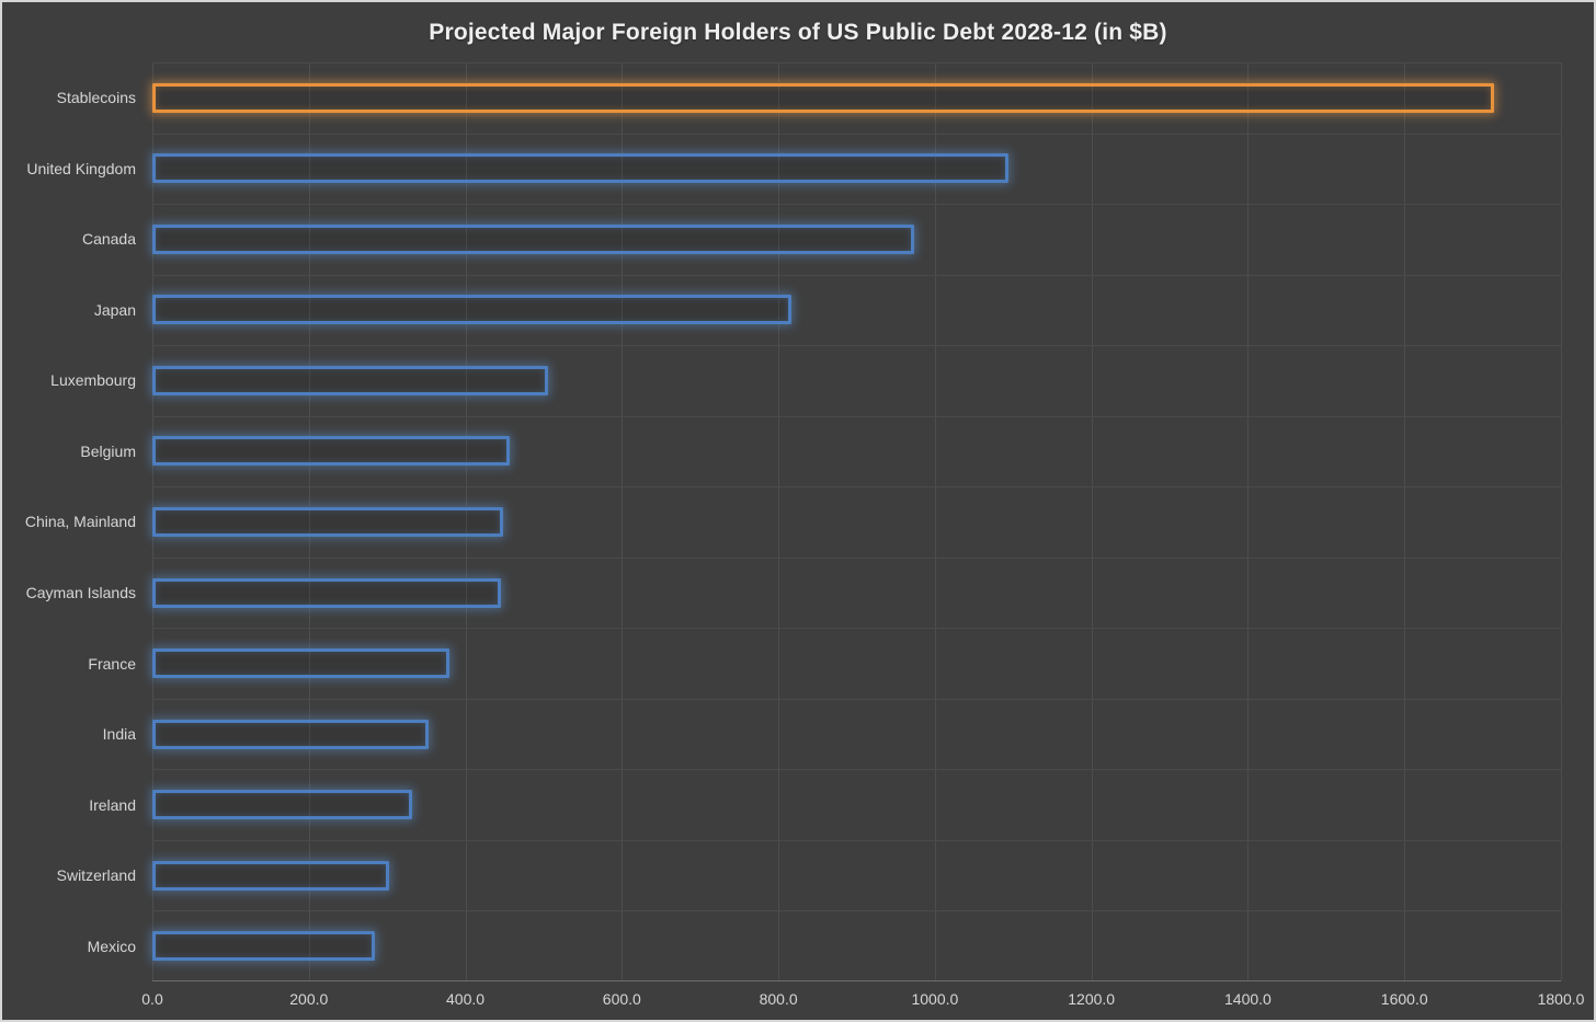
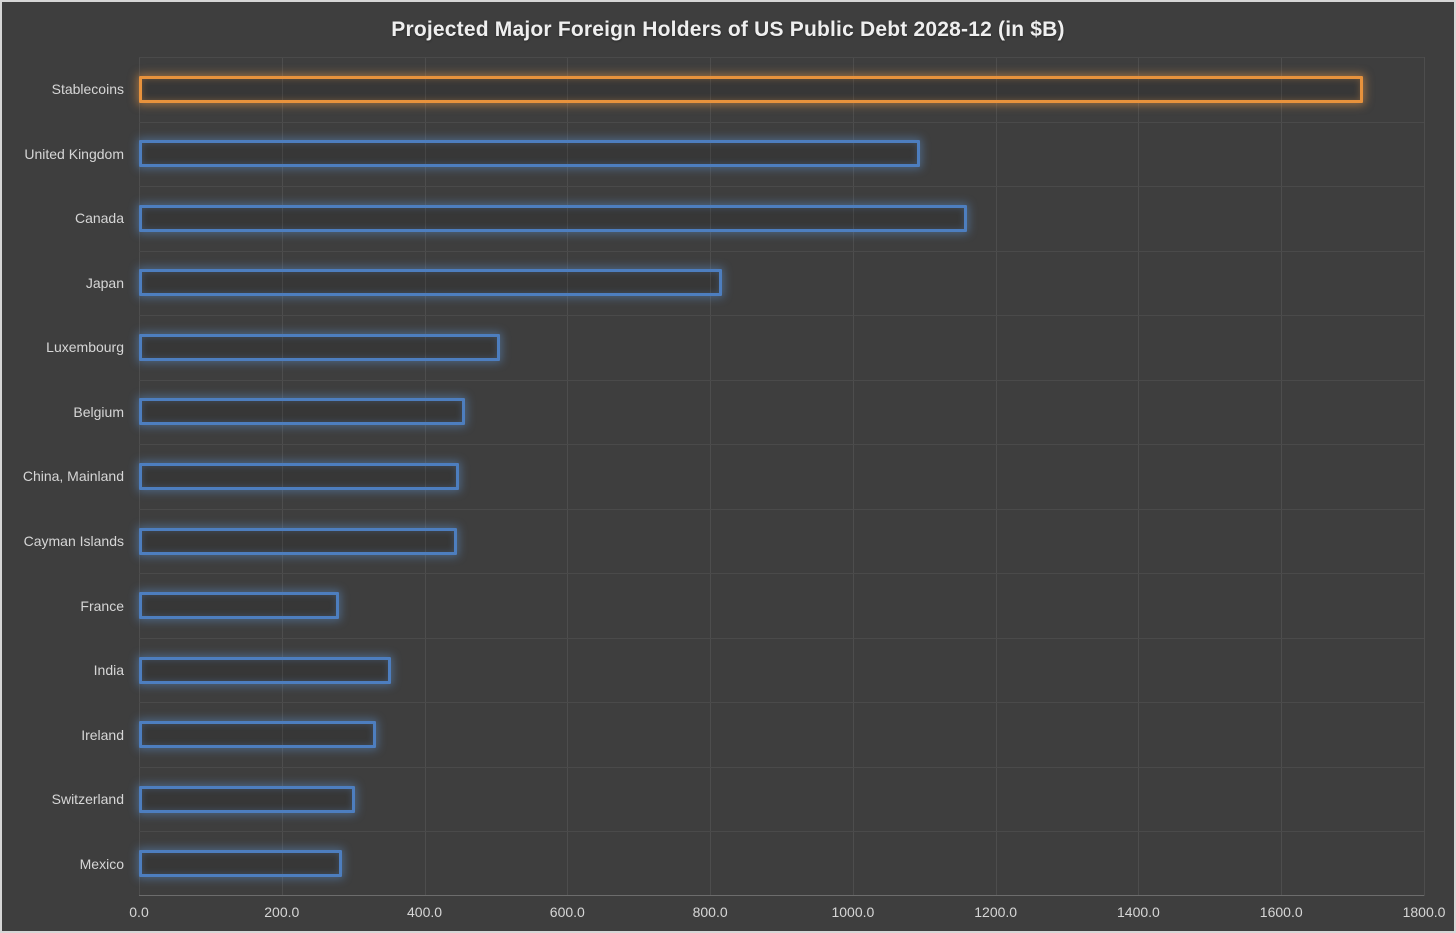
Canada: 970 -> 1160
France: 380 -> 280
